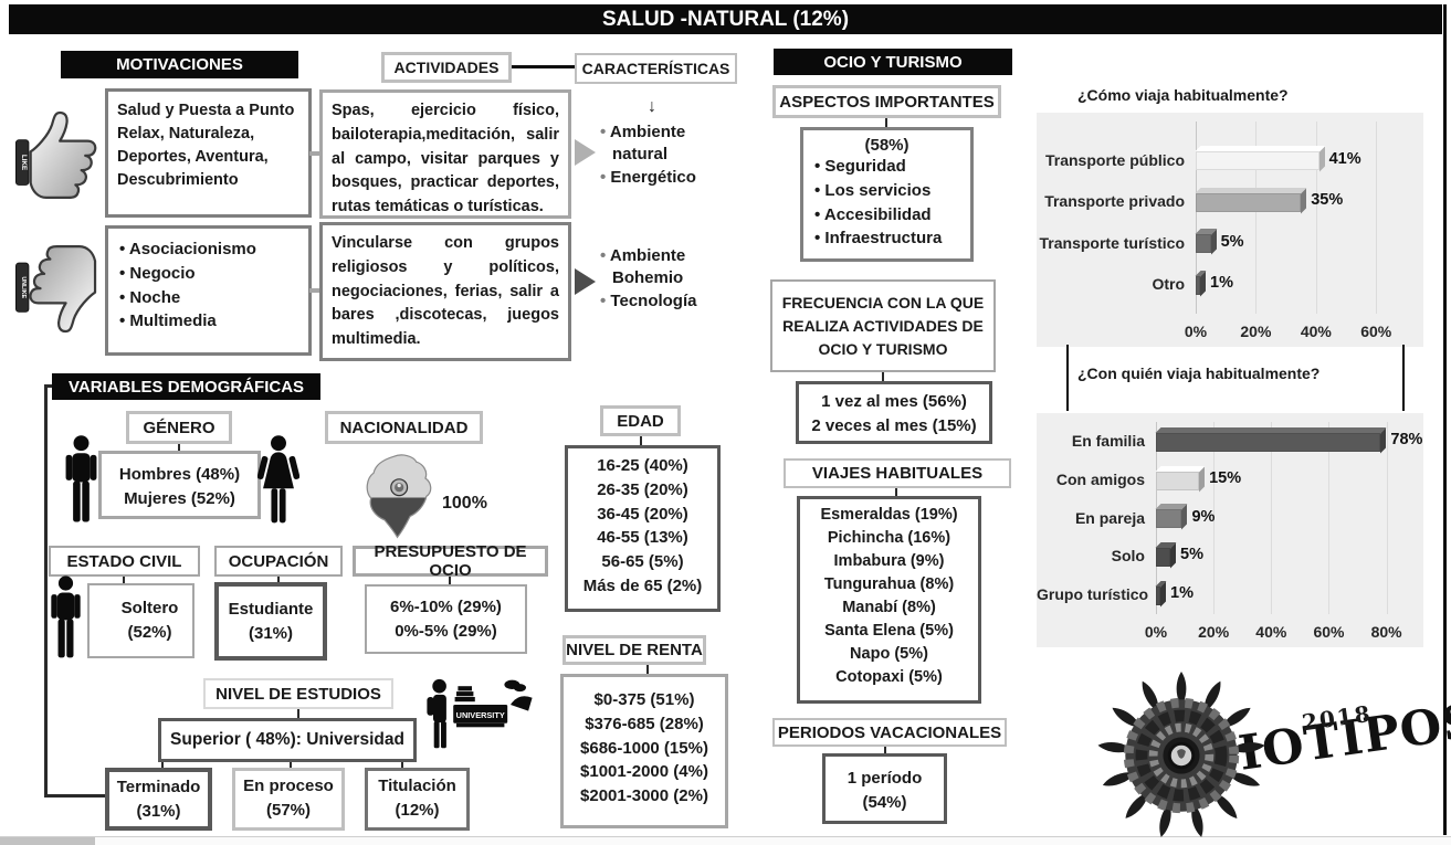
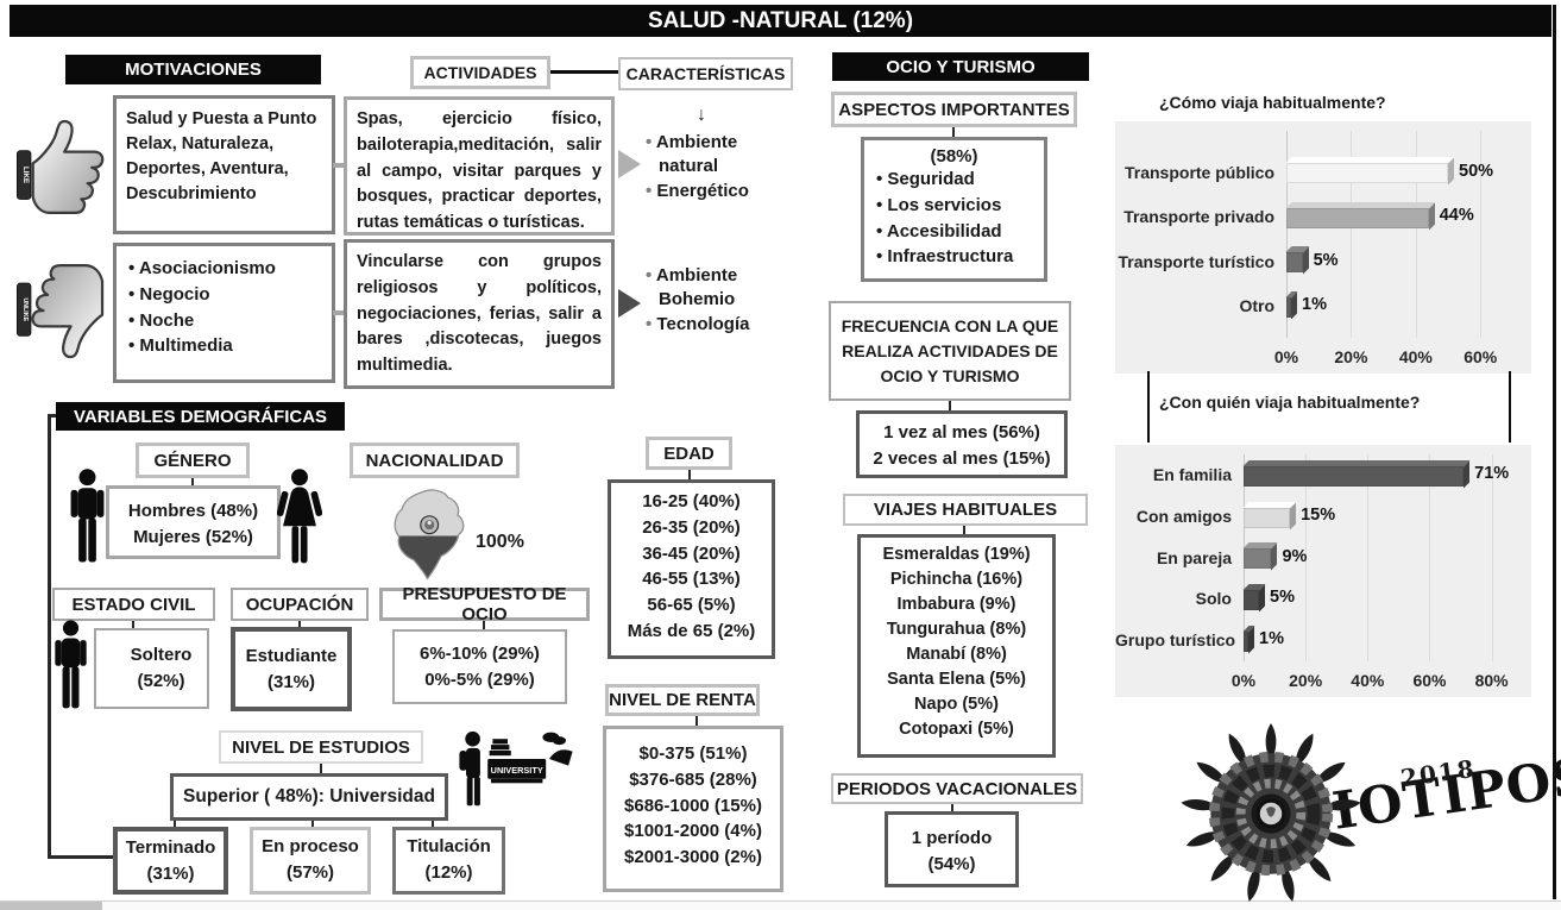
¿Cómo viaja habitualmente?/Transporte público: 41% -> 50%
¿Cómo viaja habitualmente?/Transporte privado: 35% -> 44%
¿Con quién viaja habitualmente?/En familia: 78% -> 71%
